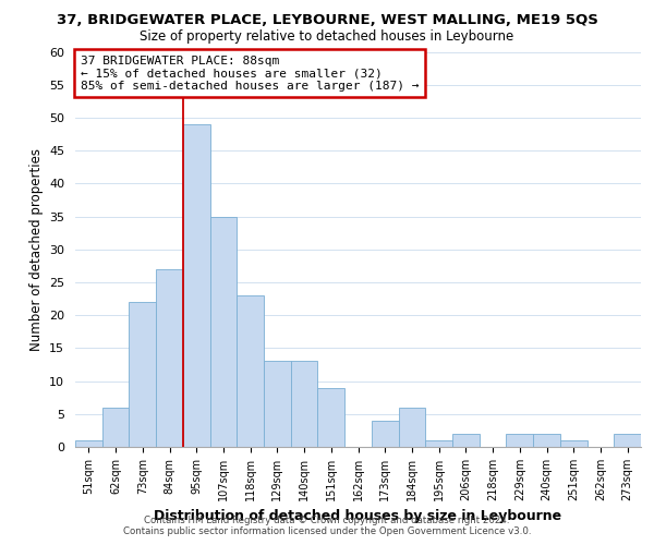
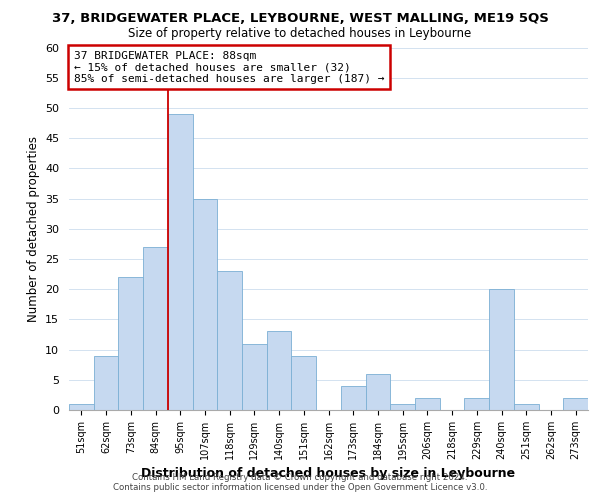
62sqm: 6 -> 9
129sqm: 13 -> 11
240sqm: 2 -> 20
